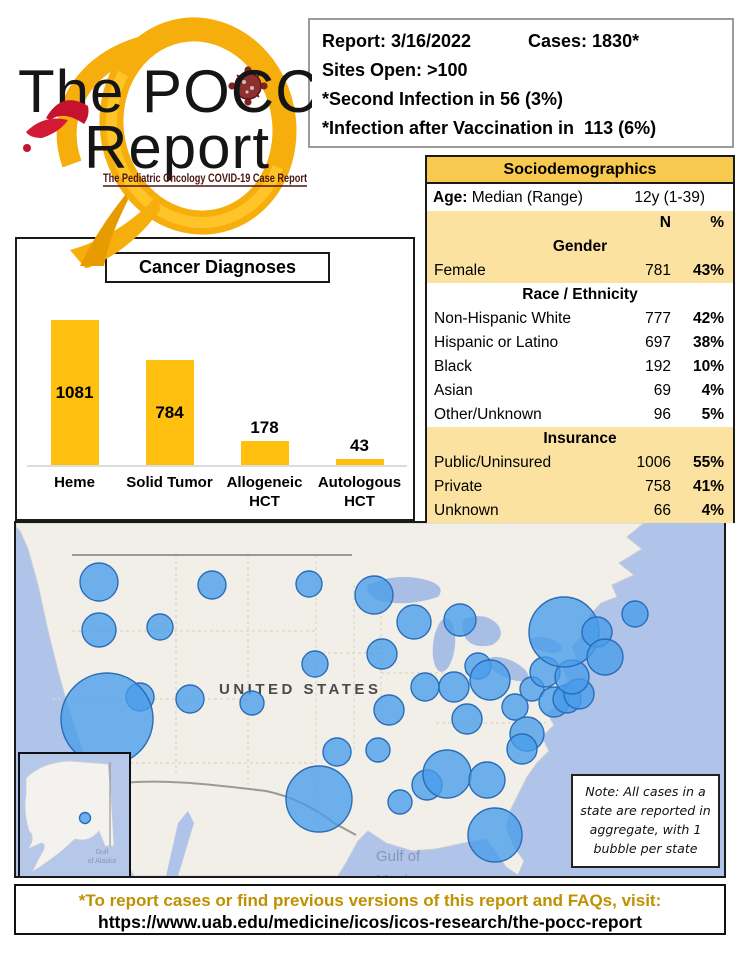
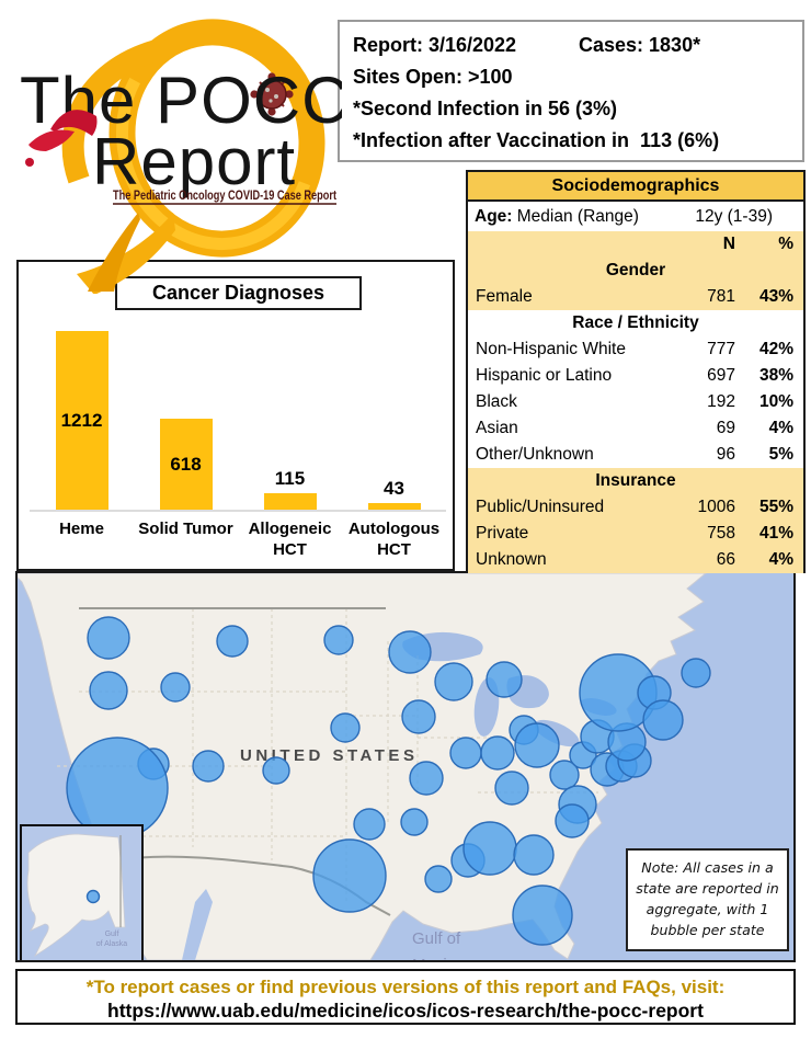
Heme: 1081 -> 1212
Solid Tumor: 784 -> 618
Allogeneic HCT: 178 -> 115
